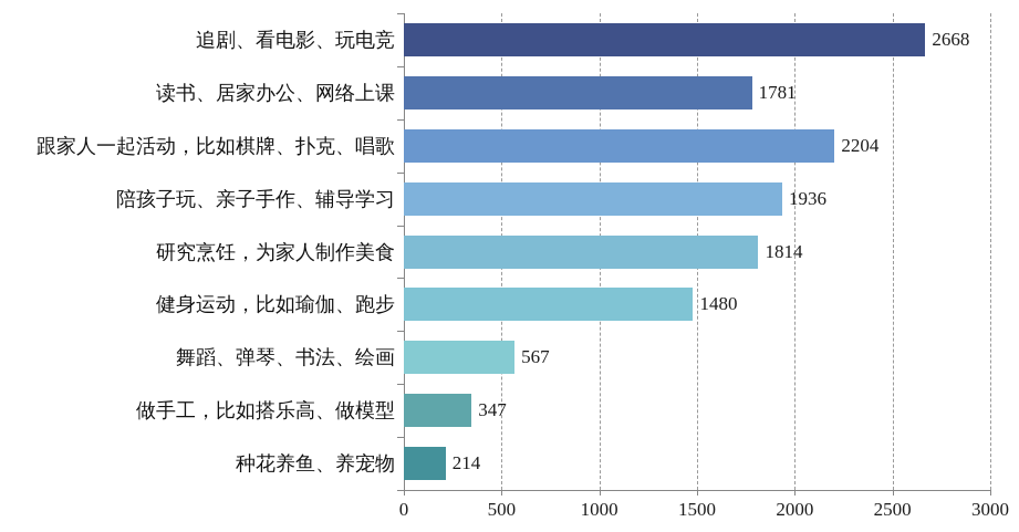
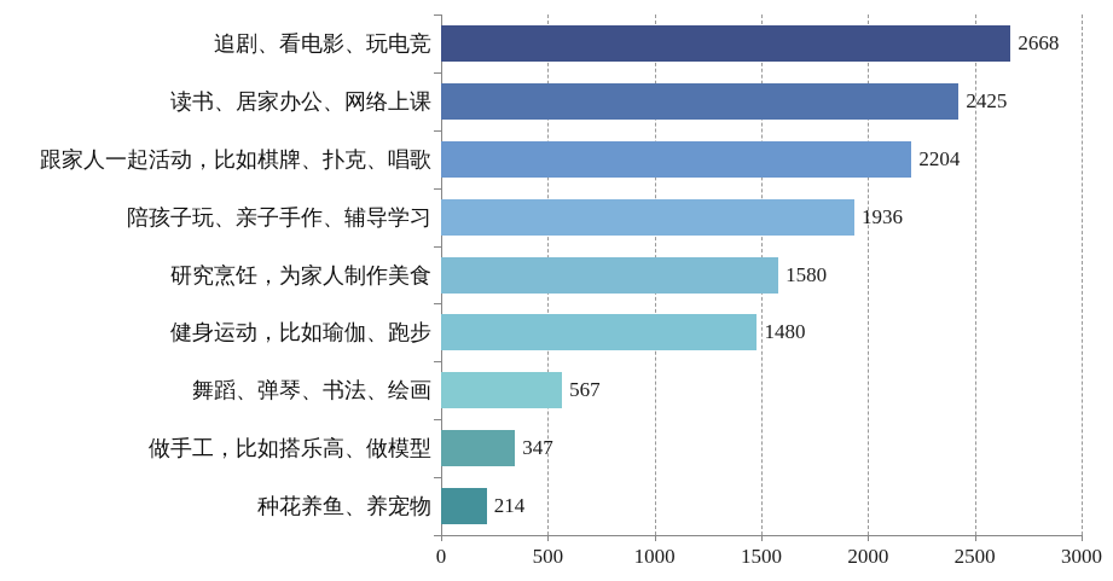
读书、居家办公、网络上课: 1781 -> 2425
研究烹饪，为家人制作美食: 1814 -> 1580
